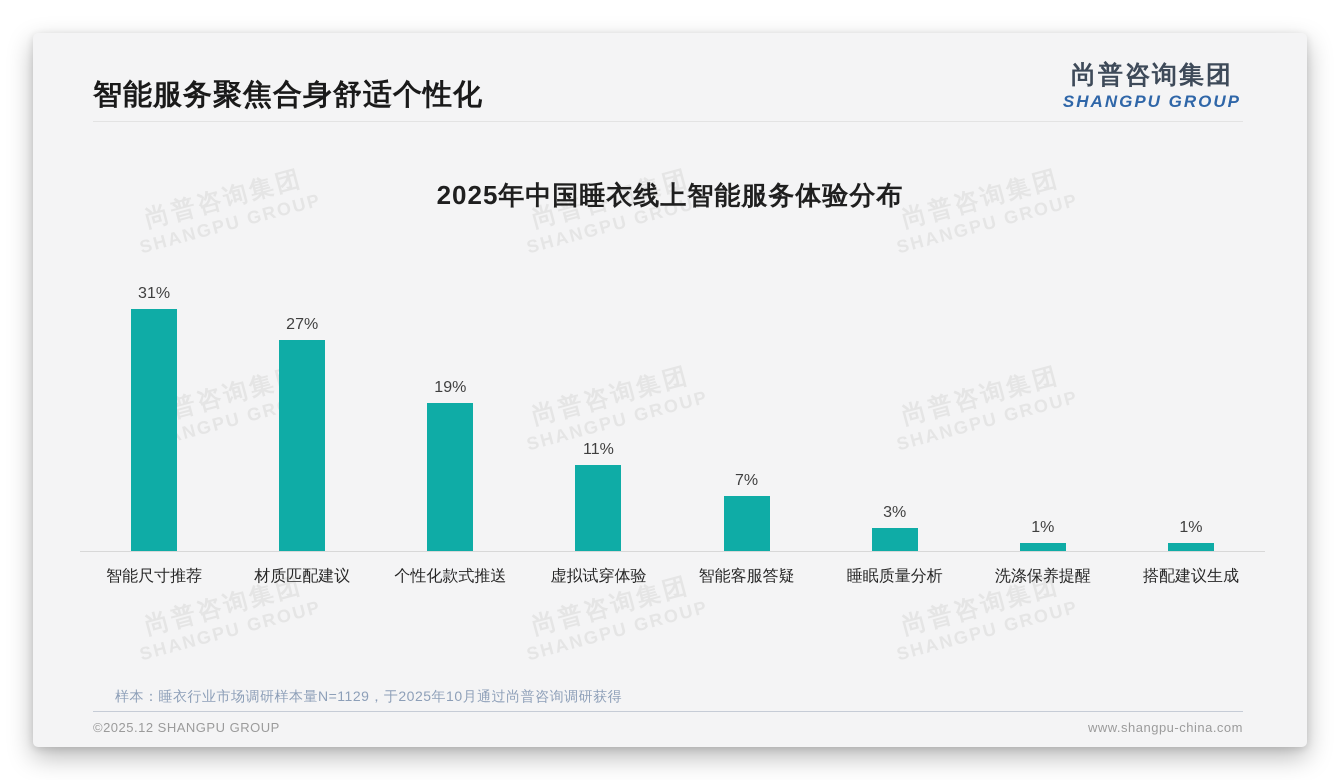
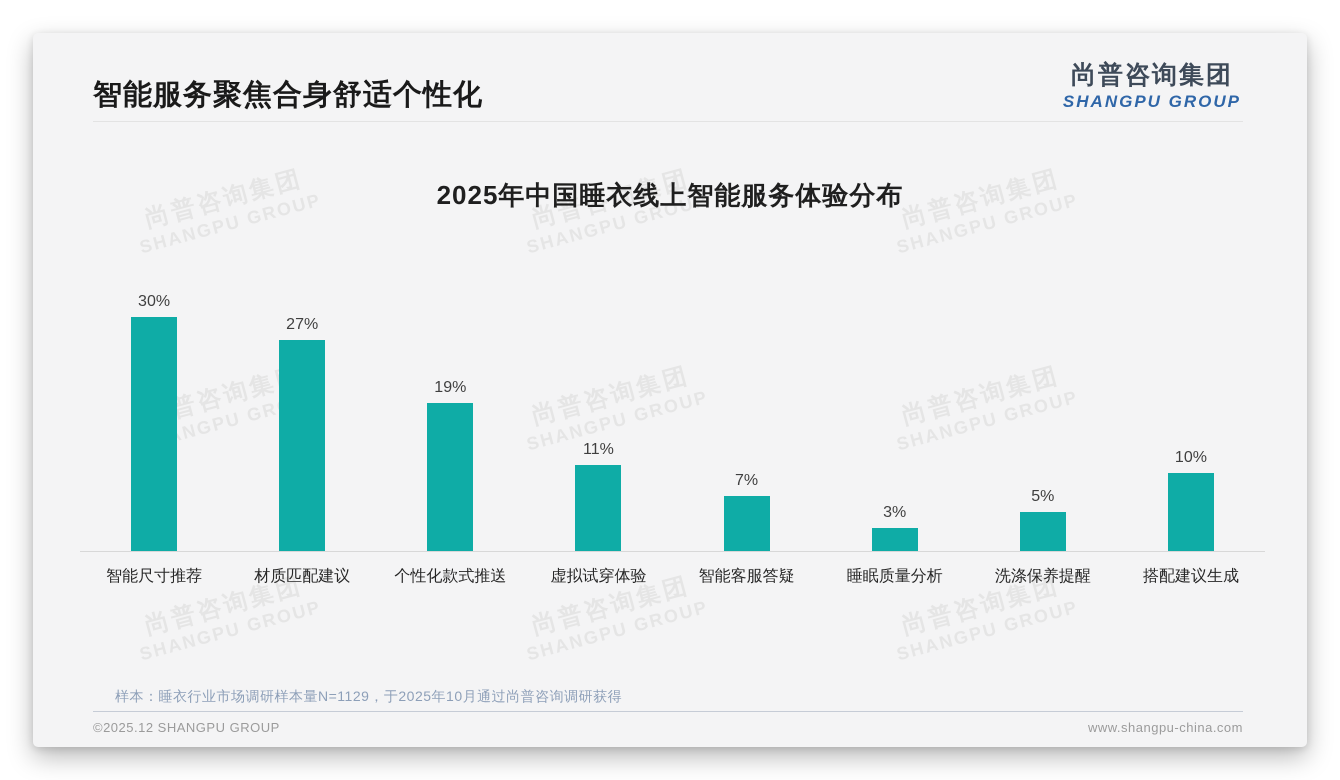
智能尺寸推荐: 31% -> 30%
洗涤保养提醒: 1% -> 5%
搭配建议生成: 1% -> 10%
